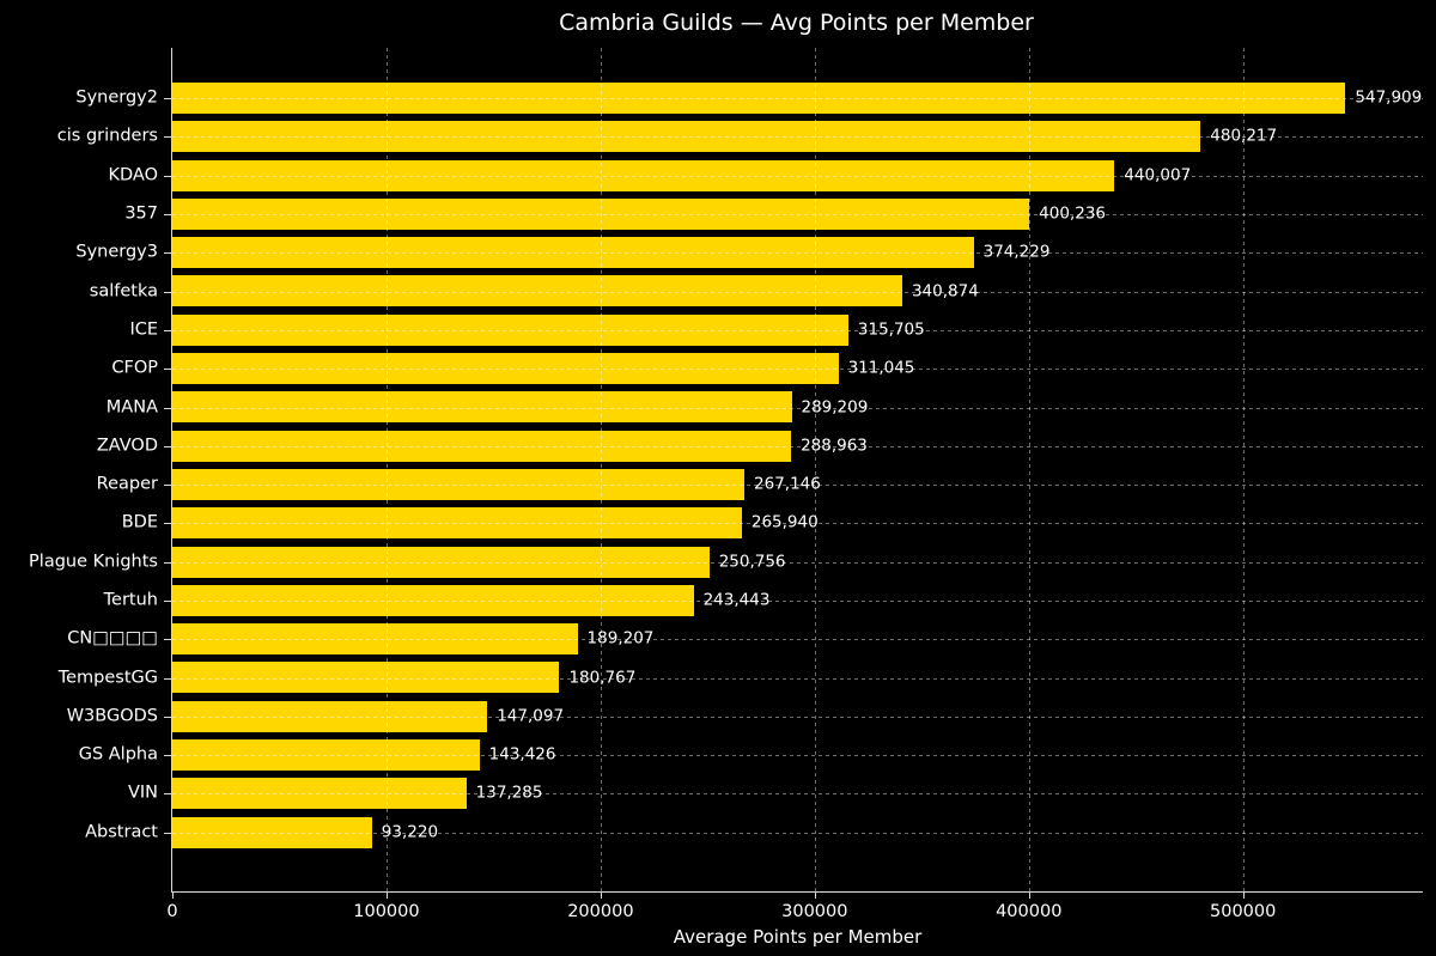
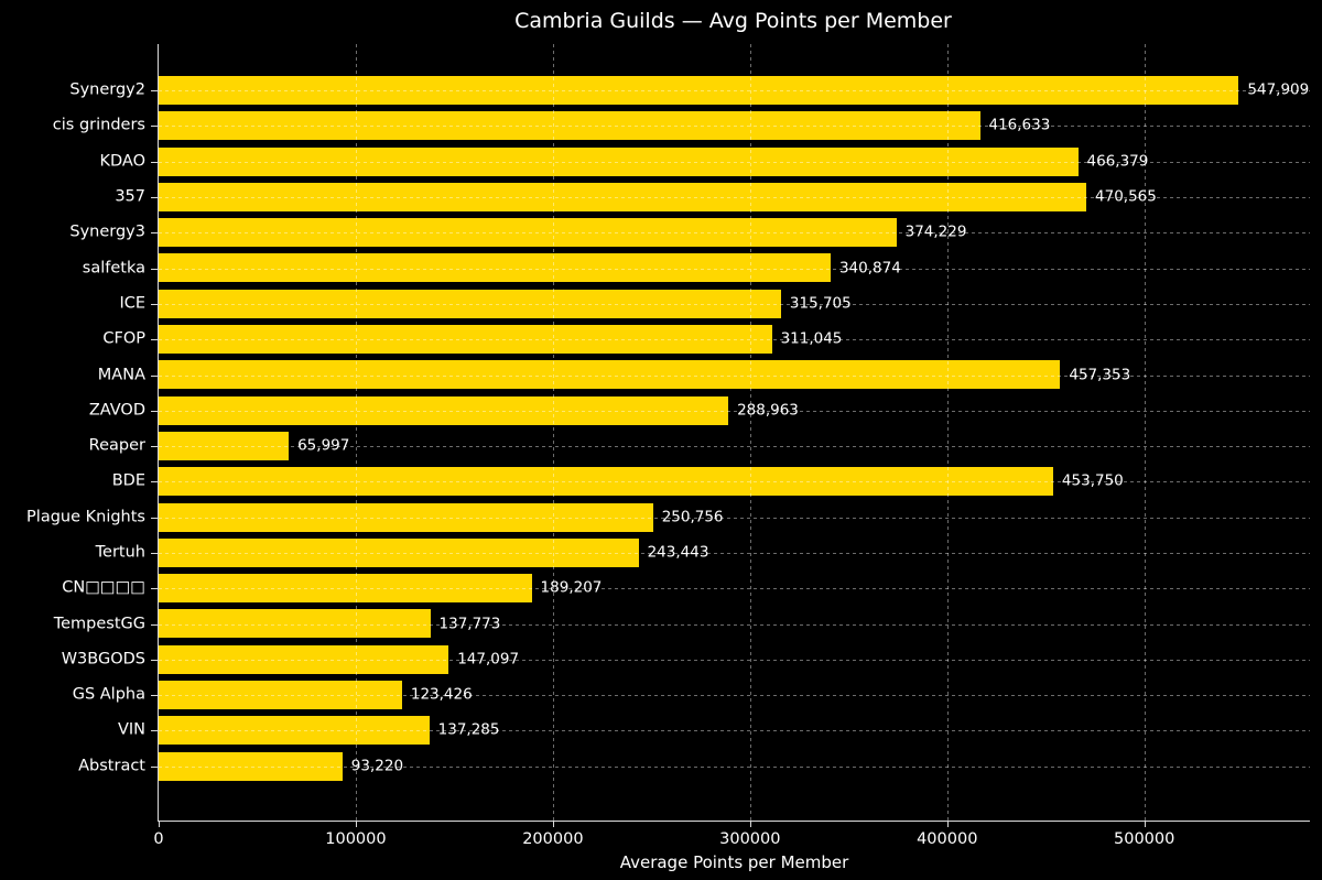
cis grinders: 480,217 -> 416,633
KDAO: 440,007 -> 466,379
357: 400,236 -> 470,565
MANA: 289,209 -> 457,353
Reaper: 267,146 -> 65,997
BDE: 265,940 -> 453,750
TempestGG: 180,767 -> 137,773
GS Alpha: 143,426 -> 123,426
